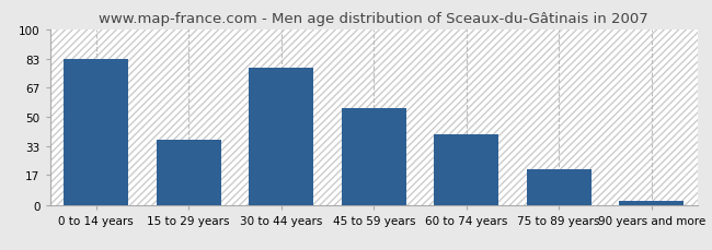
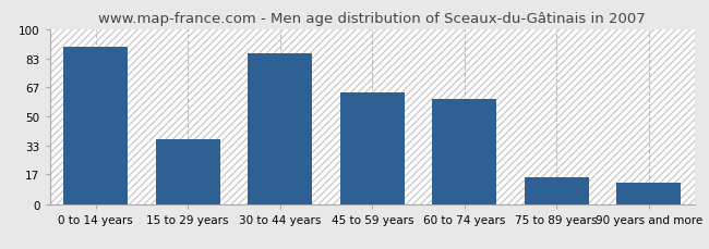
0 to 14 years: 83 -> 90
30 to 44 years: 78 -> 86
45 to 59 years: 55 -> 64
60 to 74 years: 40 -> 60
75 to 89 years: 20 -> 15
90 years and more: 2 -> 12
